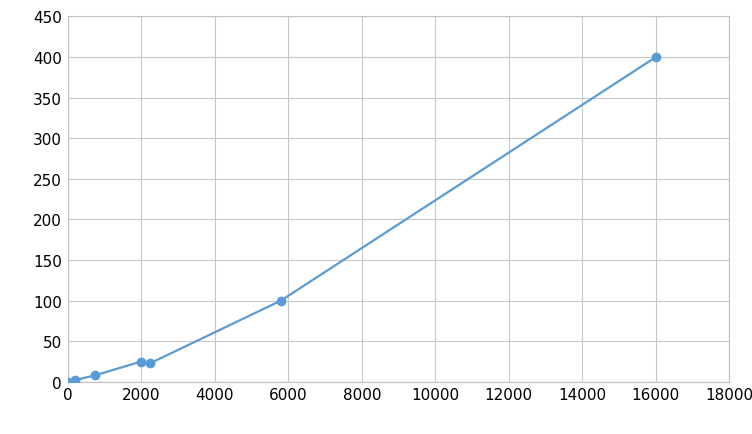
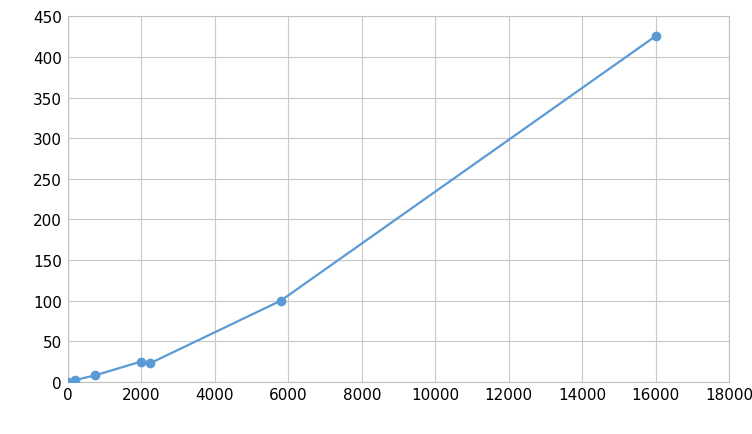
16000: 400 -> 426
